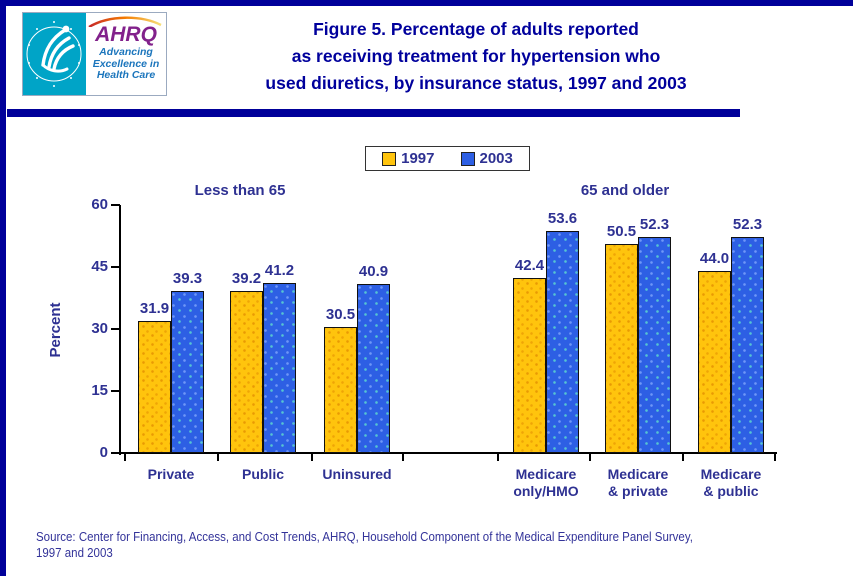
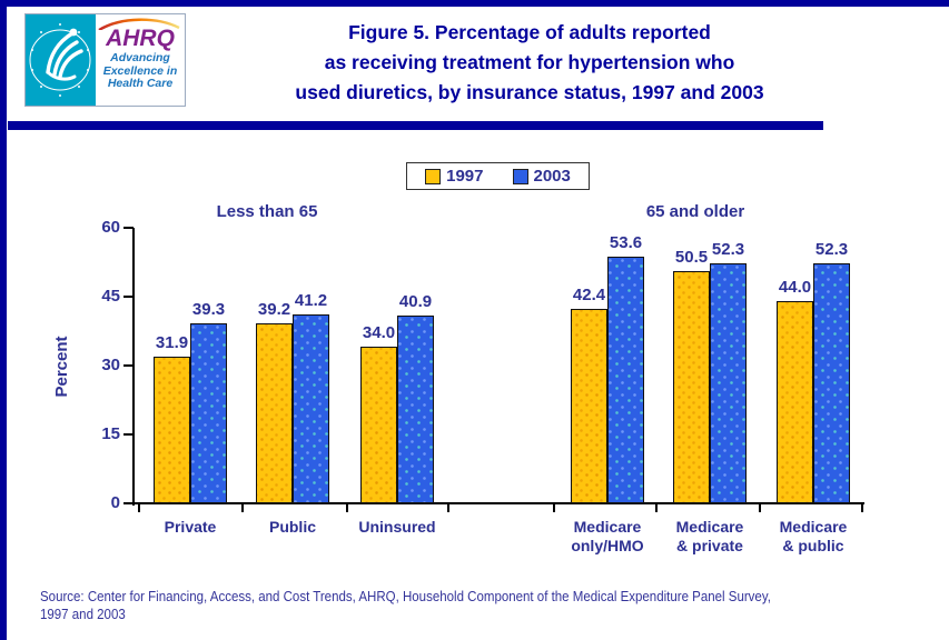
1997/Uninsured: 30.5 -> 34.0
